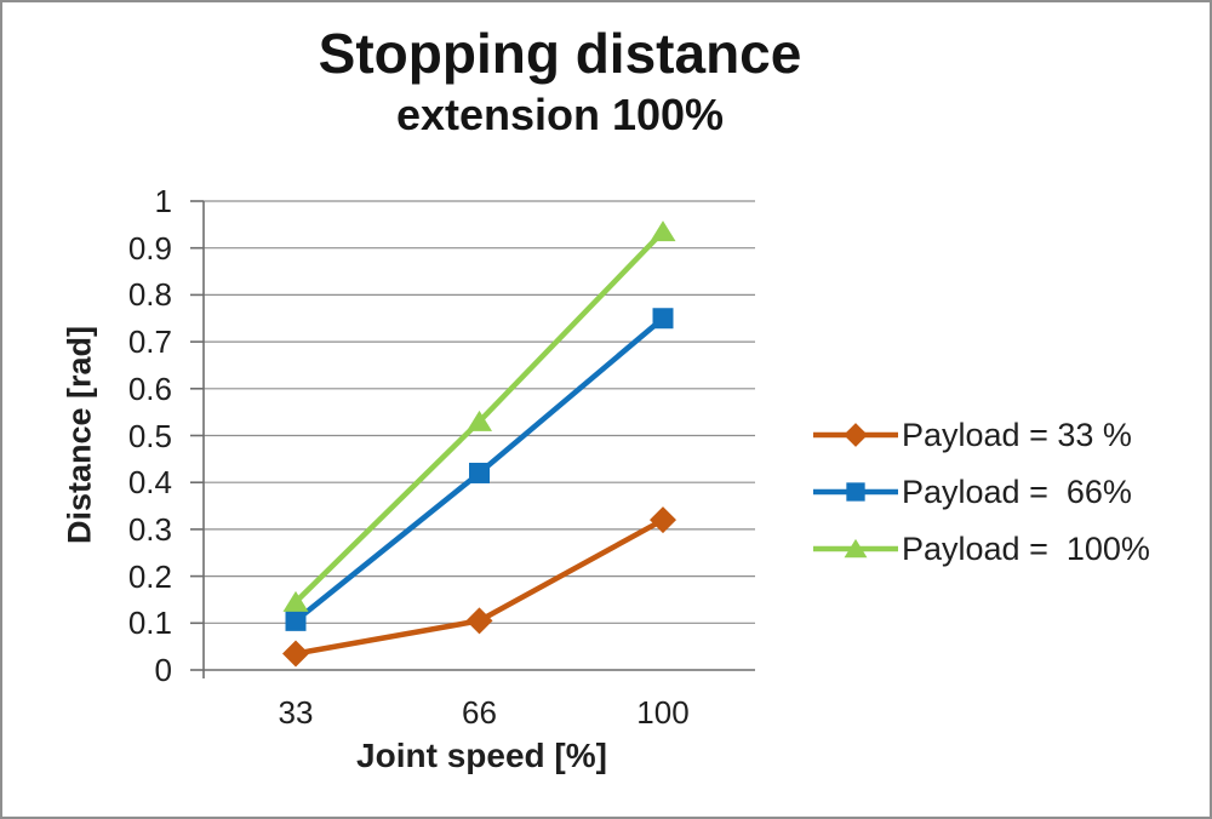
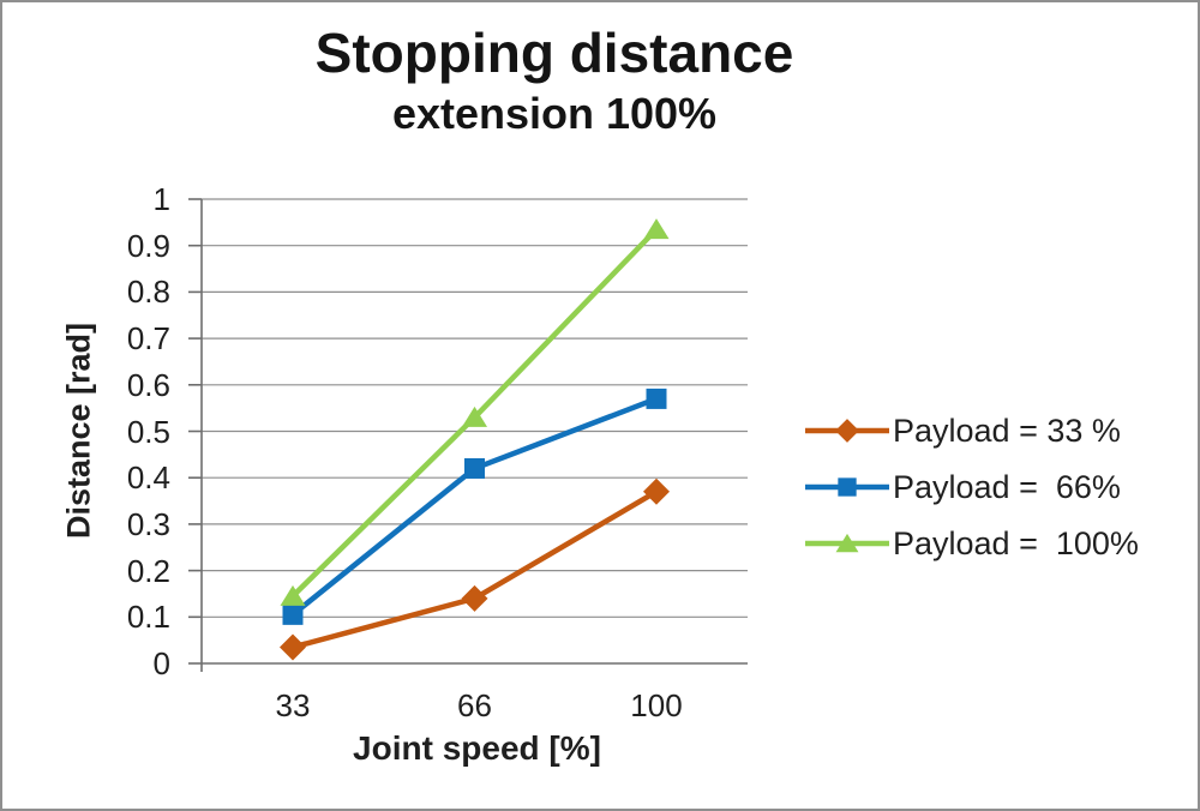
Payload = 33 %/66: 0.10 -> 0.14
Payload = 33 %/100: 0.32 -> 0.37
Payload = 66%/100: 0.75 -> 0.57
